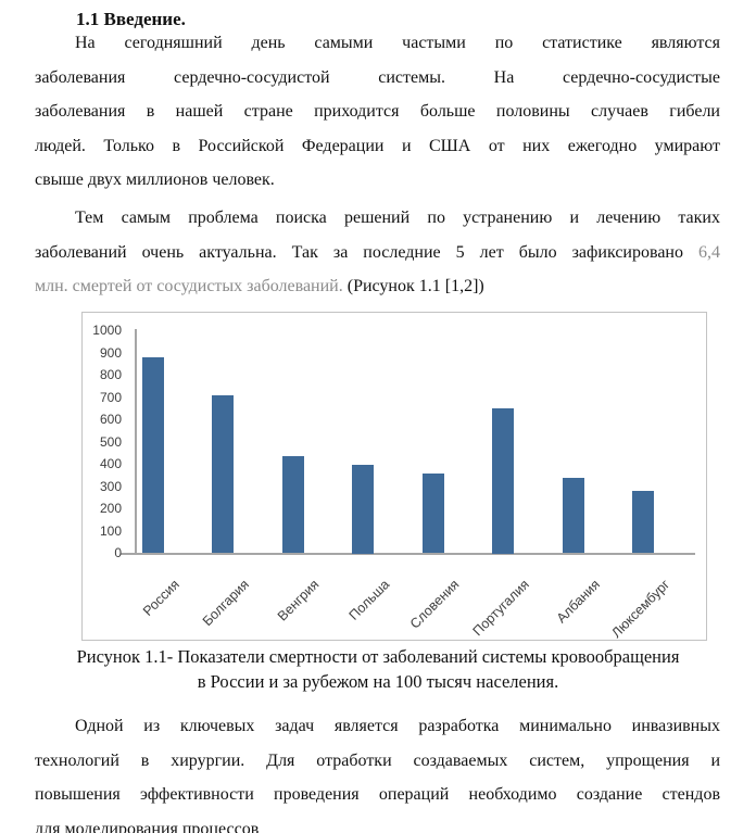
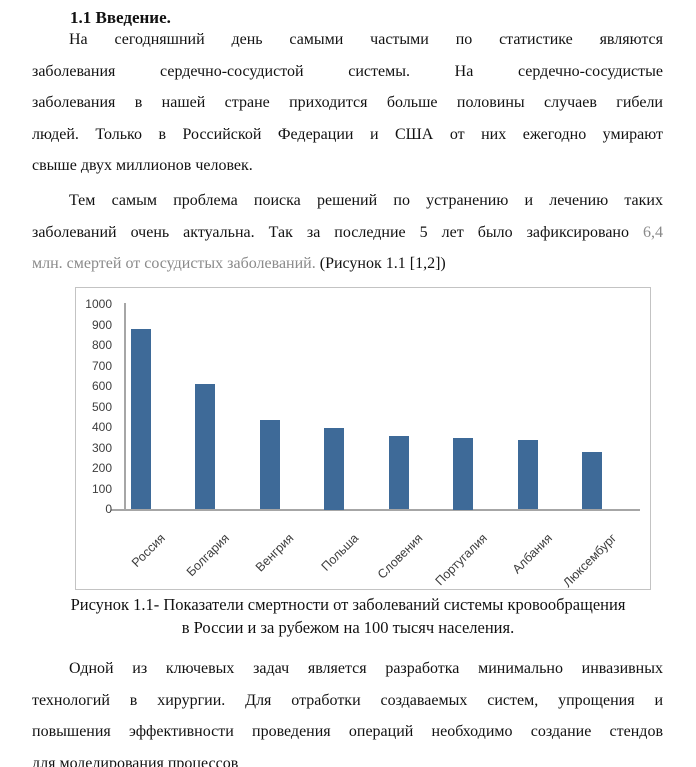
Болгария: 710 -> 610
Португалия: 650 -> 350
